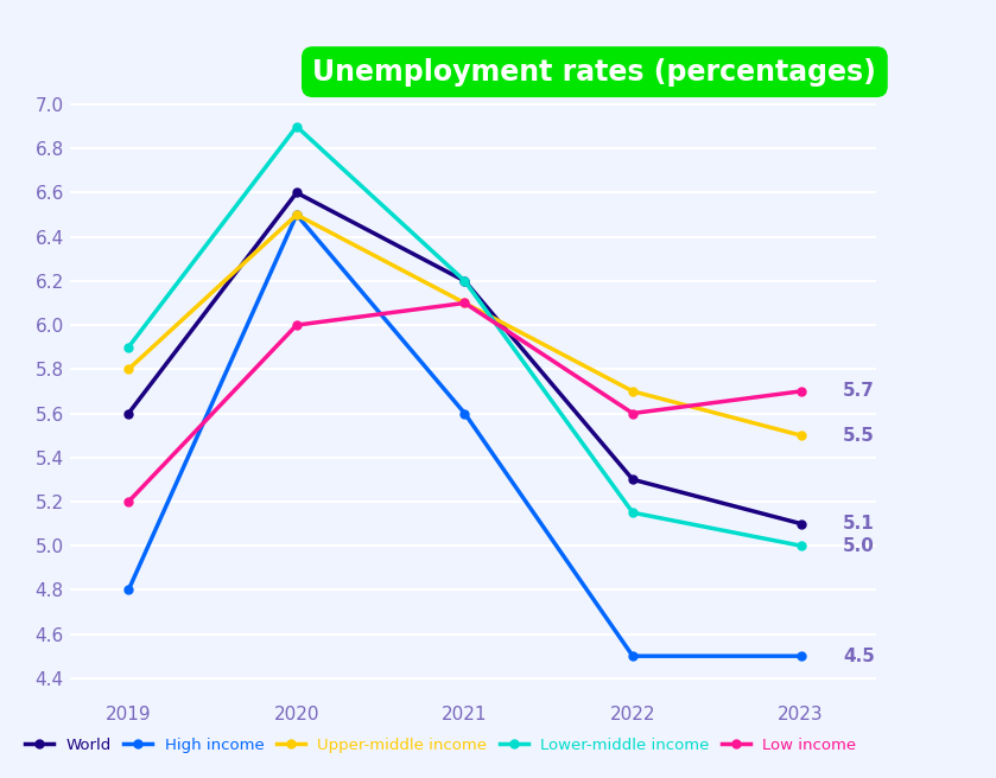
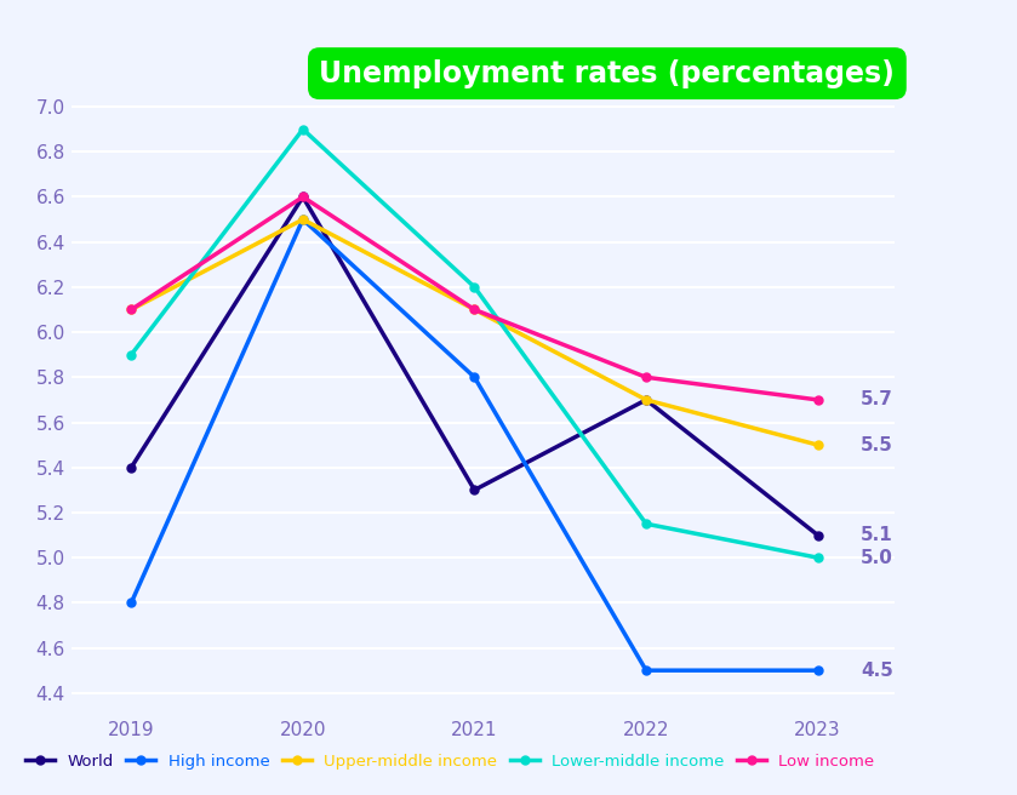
World/2019: 5.6 -> 5.4
Upper-middle income/2019: 5.8 -> 6.1
Low income/2019: 5.2 -> 6.1
Low income/2020: 6.0 -> 6.6
World/2021: 6.2 -> 5.3
High income/2021: 5.6 -> 5.8
World/2022: 5.3 -> 5.7
Low income/2022: 5.6 -> 5.8
